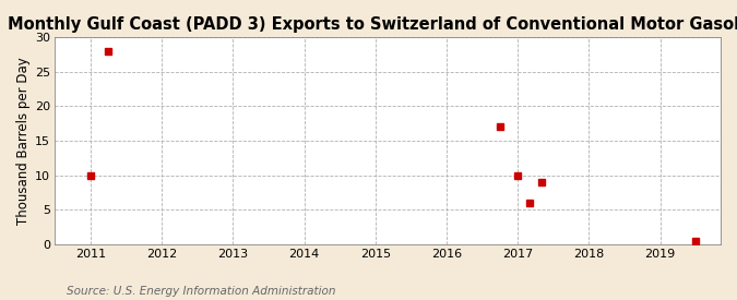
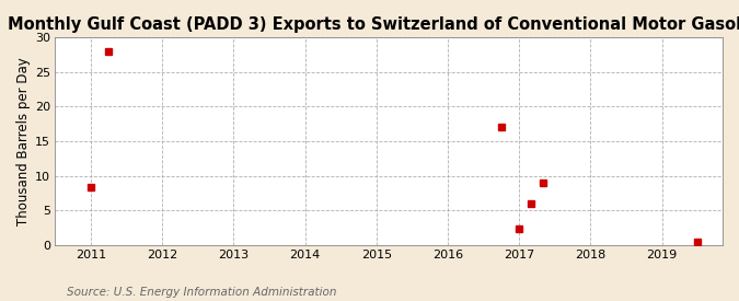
2011: 10.0 -> 8.4
2017: 10.0 -> 2.4
